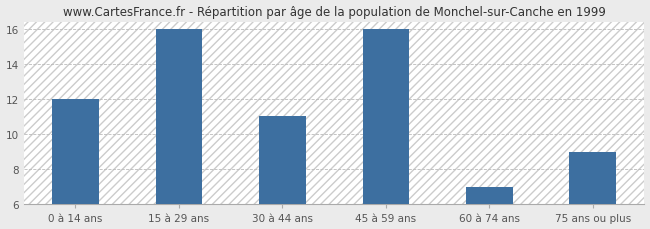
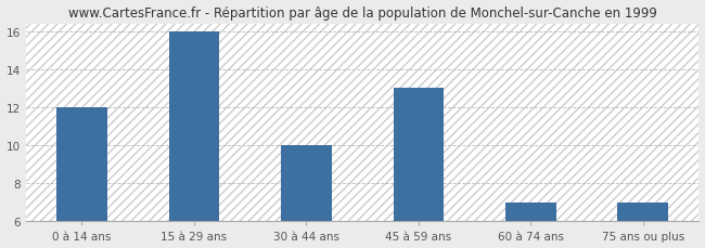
30 à 44 ans: 11 -> 10
45 à 59 ans: 16 -> 13
75 ans ou plus: 9 -> 7
